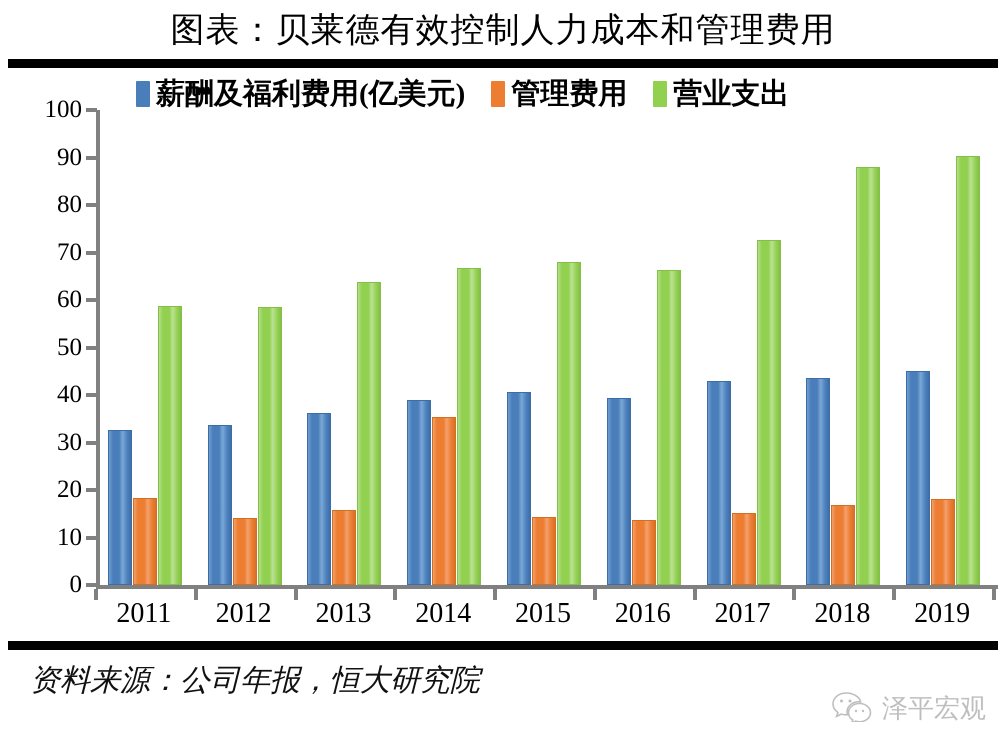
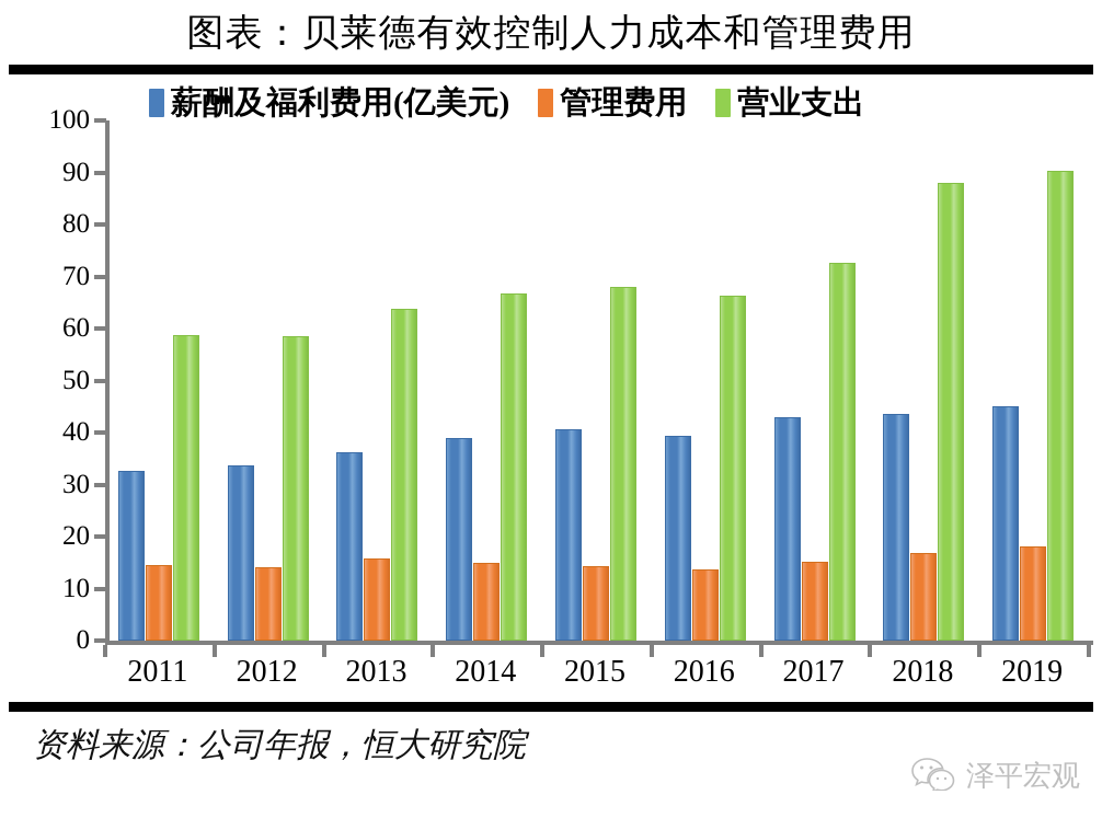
管理费用/2011: 18 -> 14
管理费用/2014: 35 -> 15
